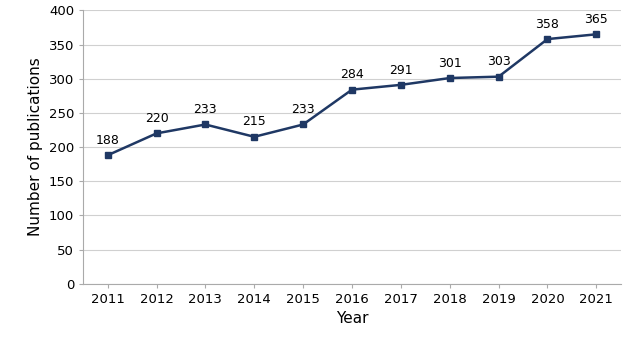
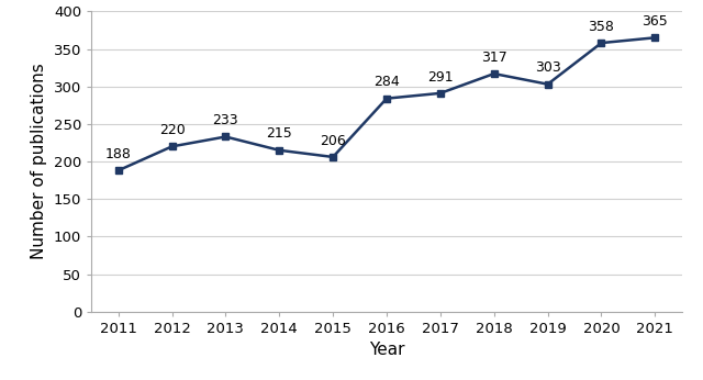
2015: 233 -> 206
2018: 301 -> 317
